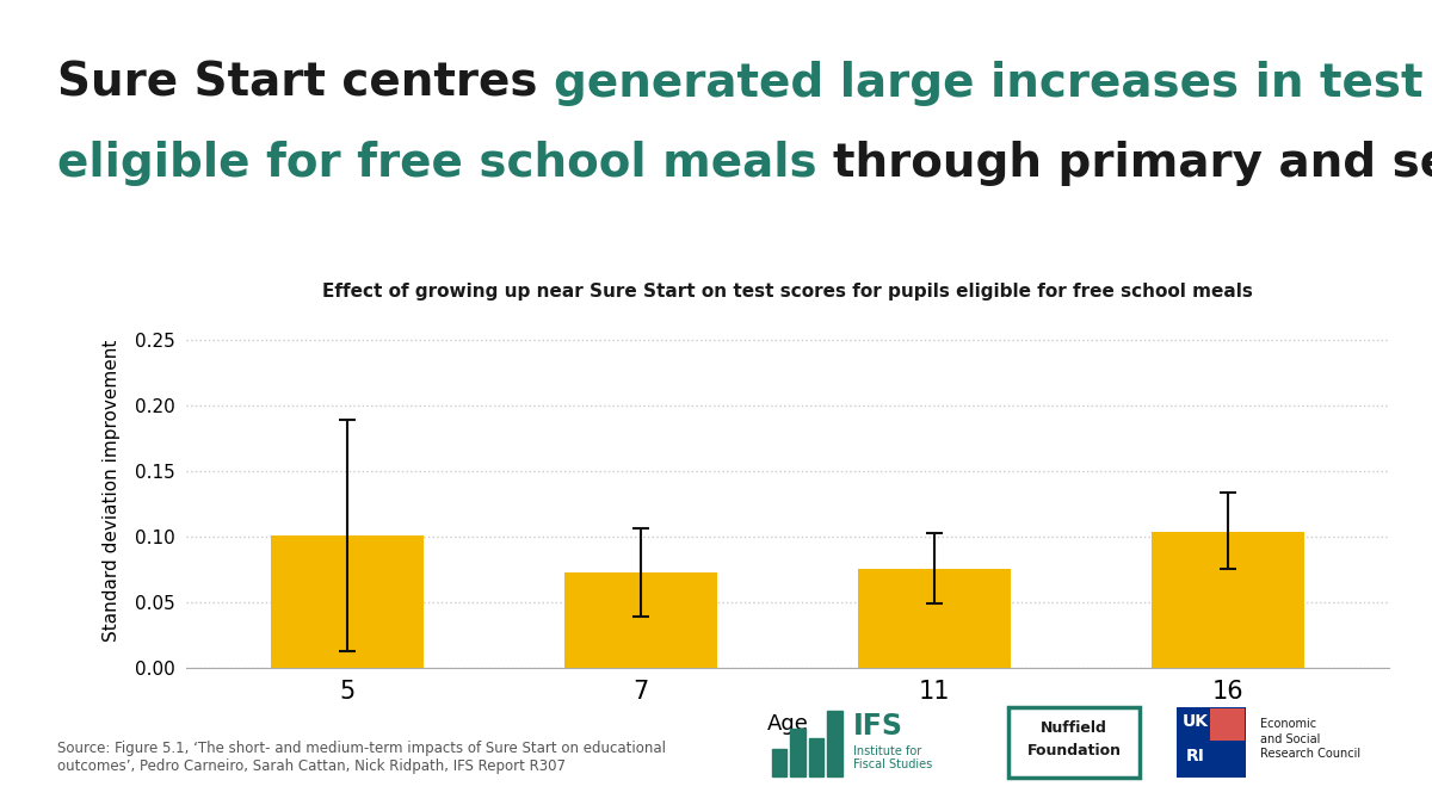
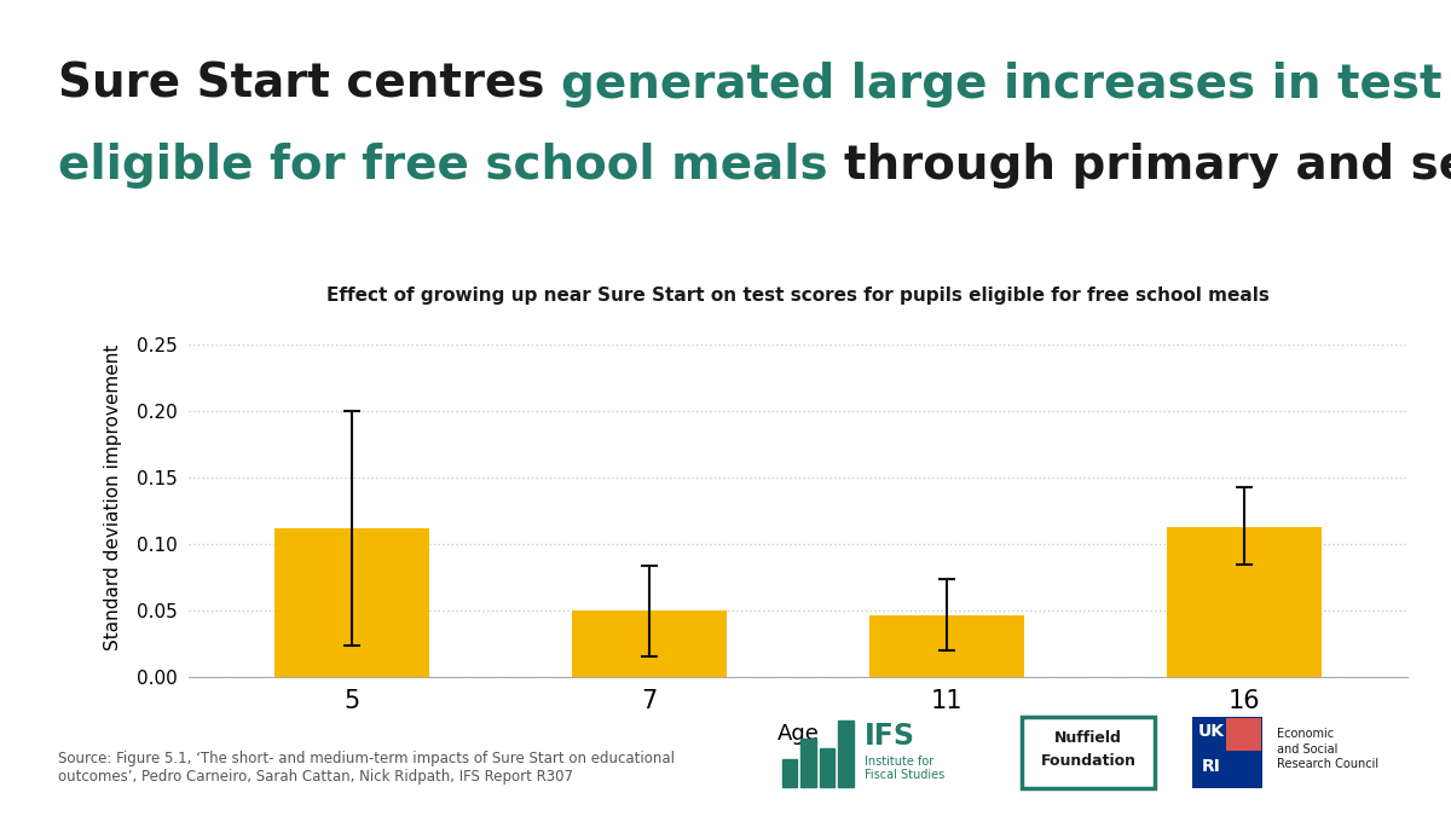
5: 0.101 -> 0.112
7: 0.073 -> 0.050
11: 0.076 -> 0.047
16: 0.104 -> 0.113
